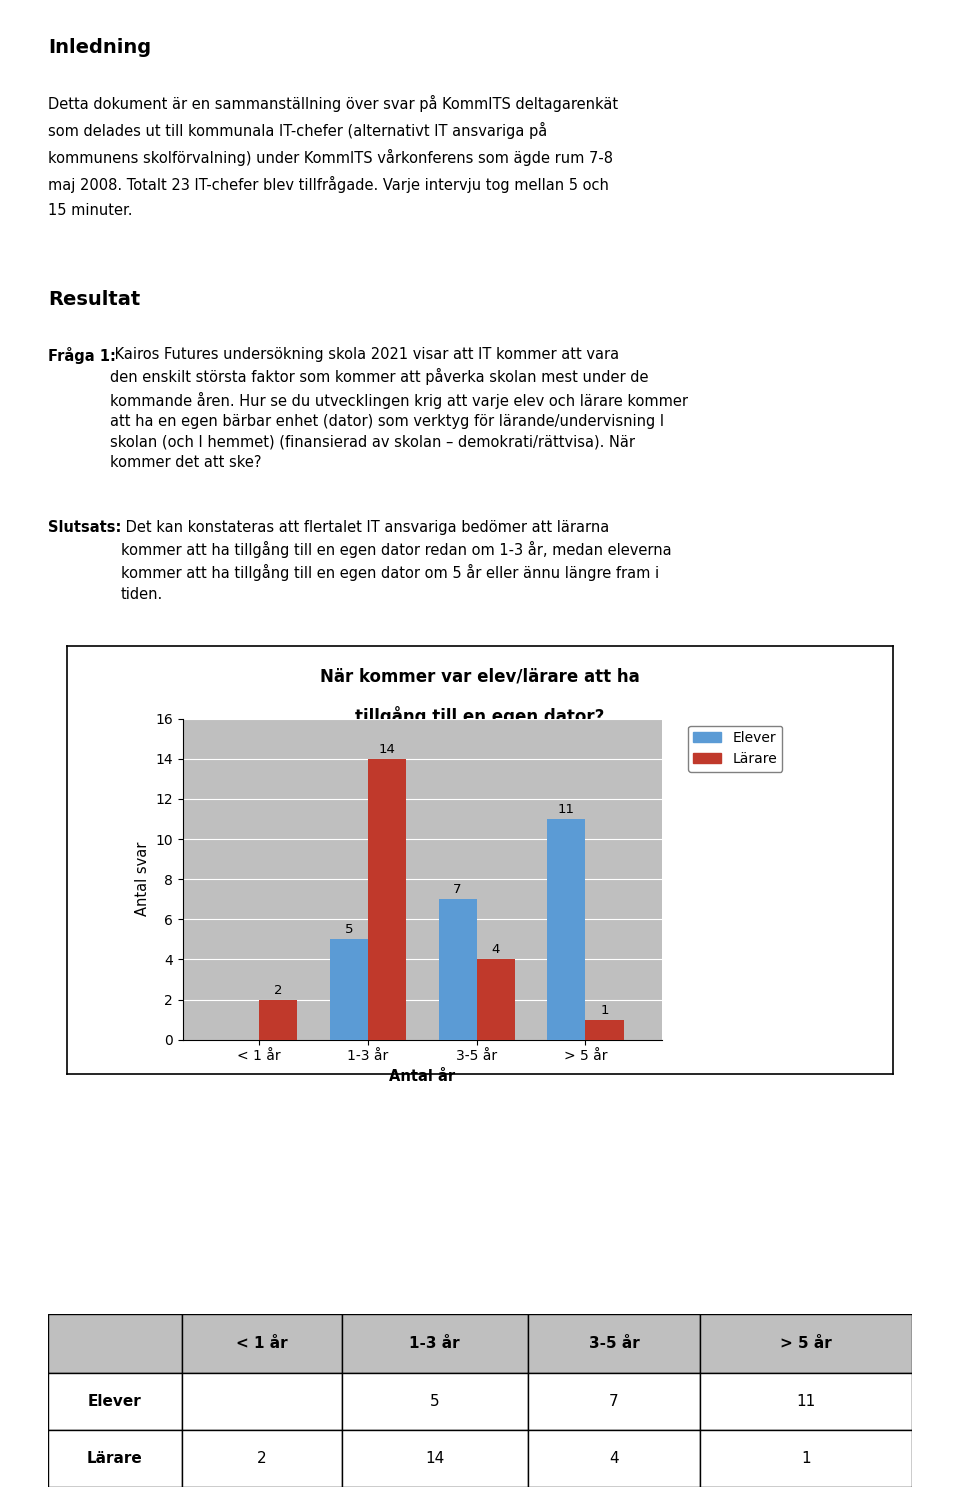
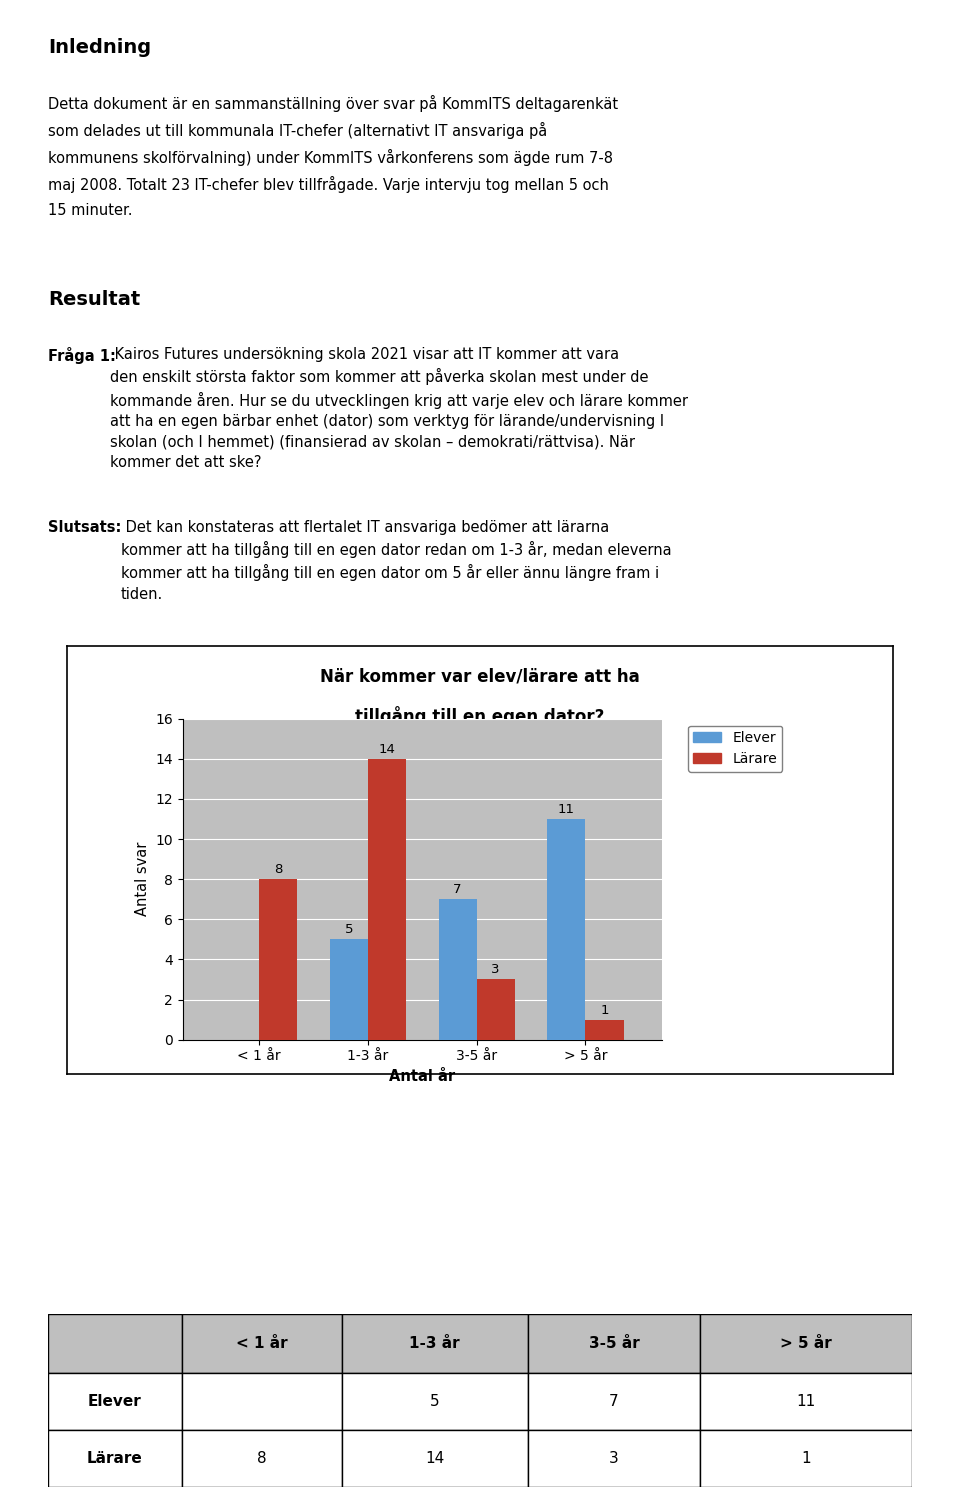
Lärare/< 1 år: 2 -> 8
Lärare/3-5 år: 4 -> 3
